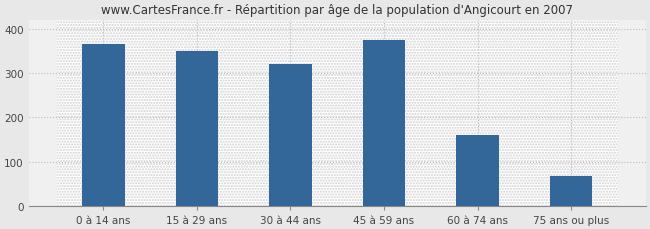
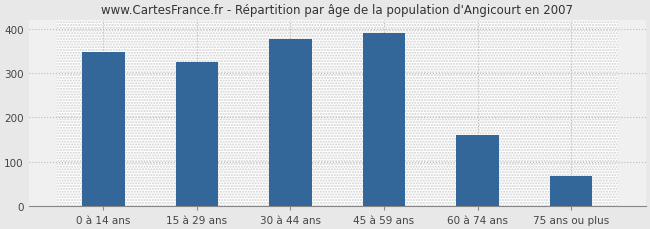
0 à 14 ans: 365 -> 347
15 à 29 ans: 350 -> 325
30 à 44 ans: 320 -> 377
45 à 59 ans: 375 -> 390
